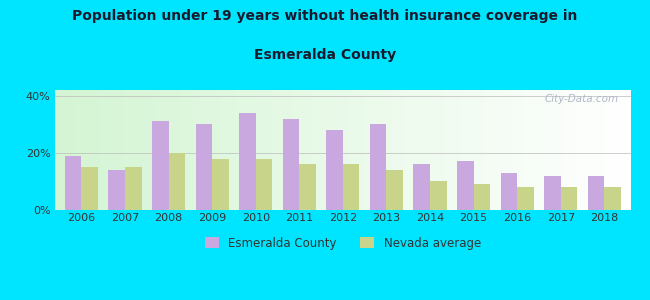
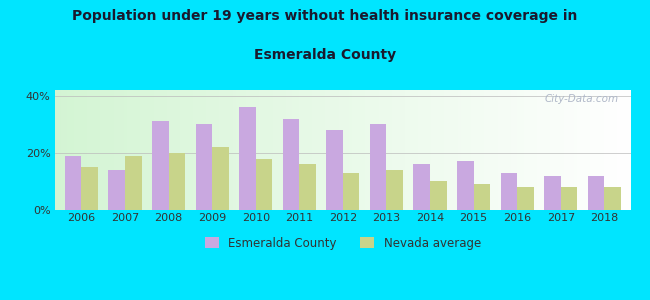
Nevada average/2007: 15% -> 19%
Nevada average/2009: 18% -> 22%
Esmeralda County/2010: 34% -> 36%
Nevada average/2012: 16% -> 13%
